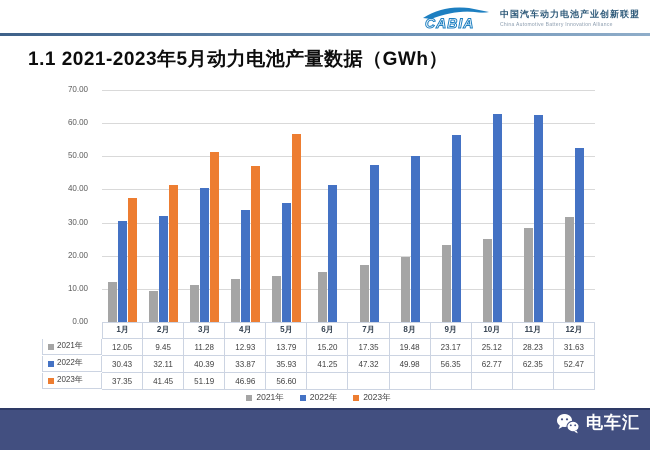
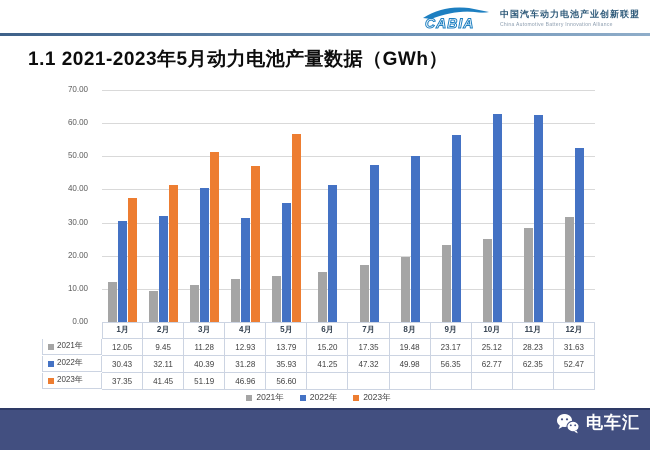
2022年/4月: 33.87 -> 31.28
